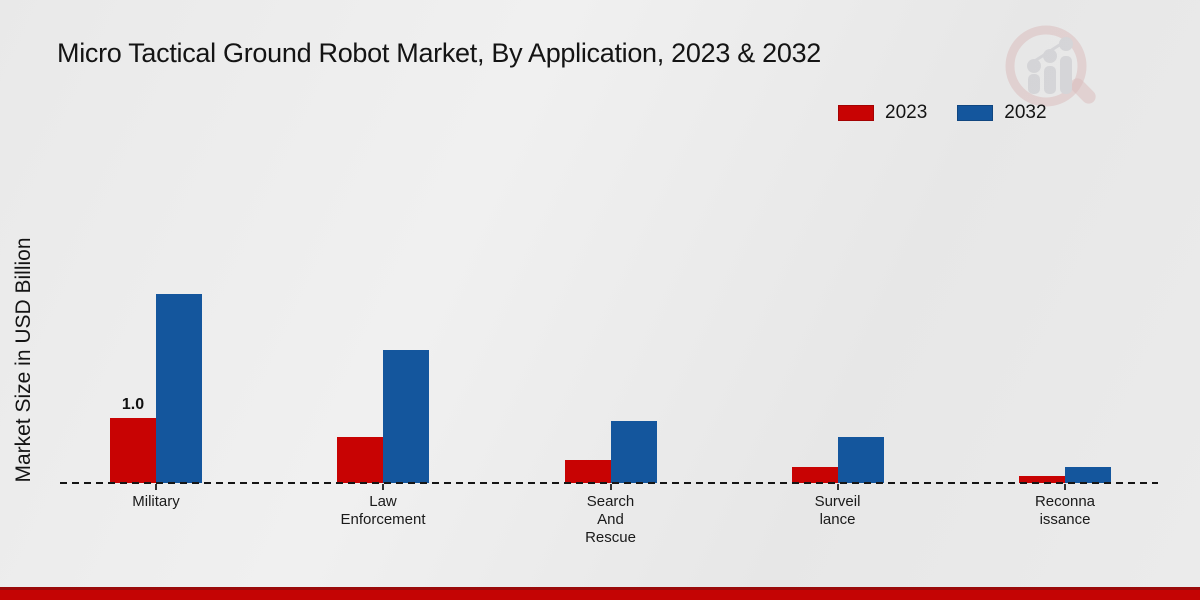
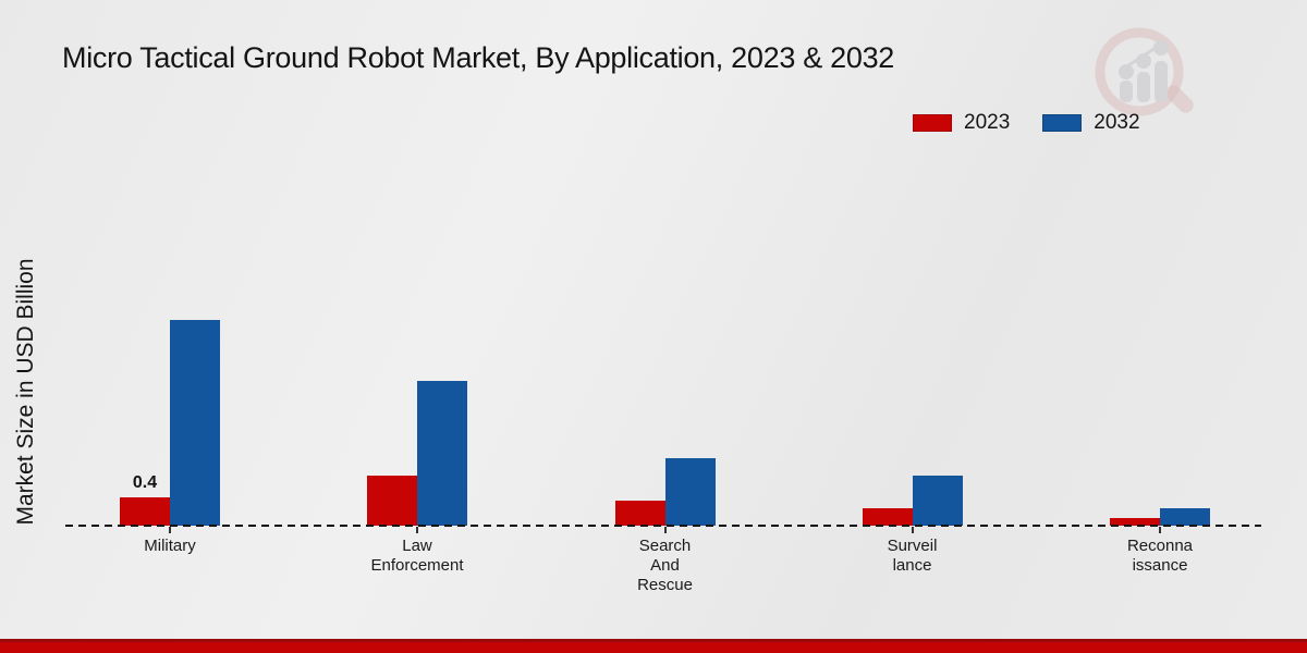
2023/Military: 1.0 -> 0.4
